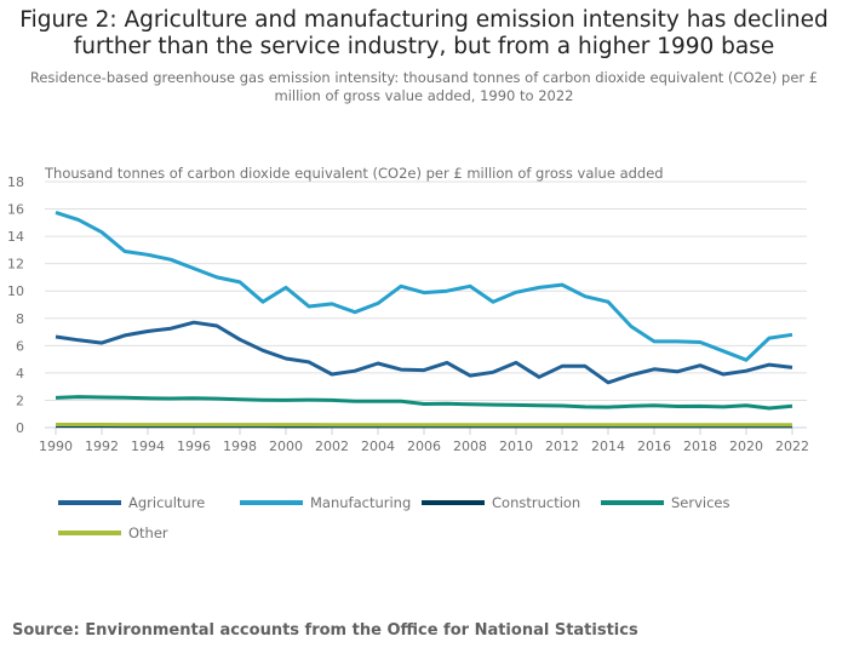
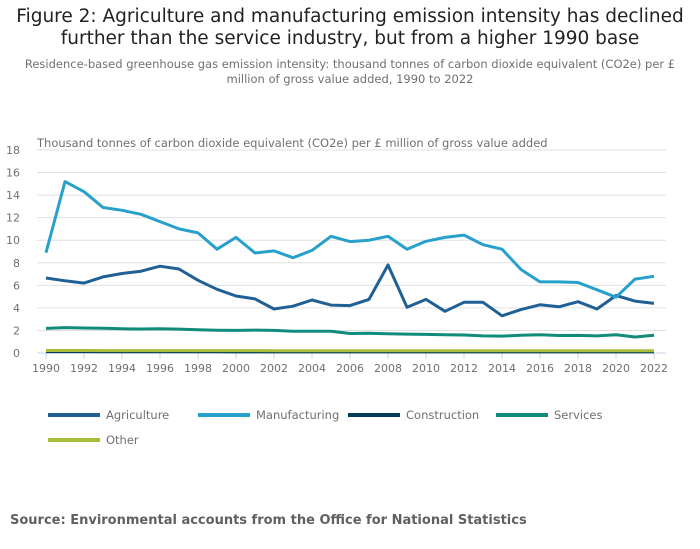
Manufacturing/1990: 15.8 -> 8.9
Agriculture/2008: 3.8 -> 7.8
Agriculture/2020: 4.2 -> 5.1
